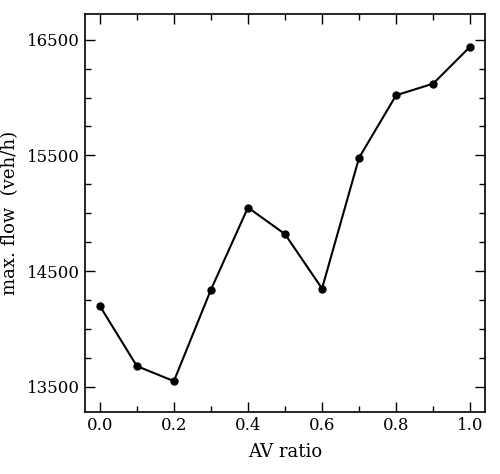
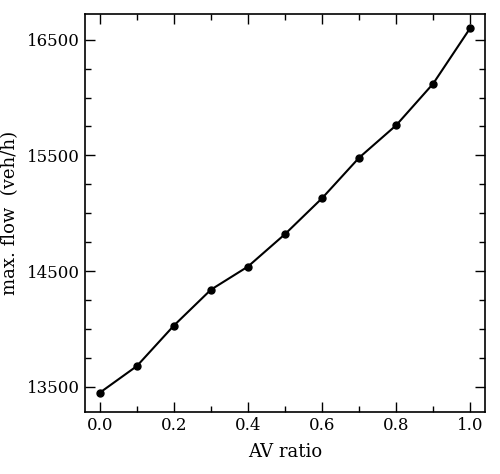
0.0: 14200 -> 13450
0.2: 13550 -> 14030
0.4: 15050 -> 14540
0.6: 14350 -> 15130
0.8: 16020 -> 15760
1.0: 16440 -> 16600
